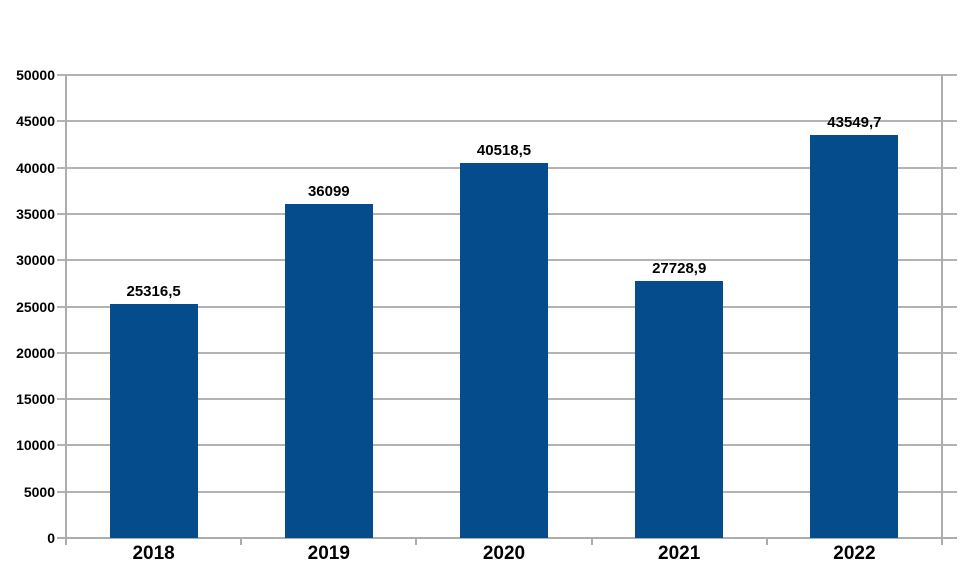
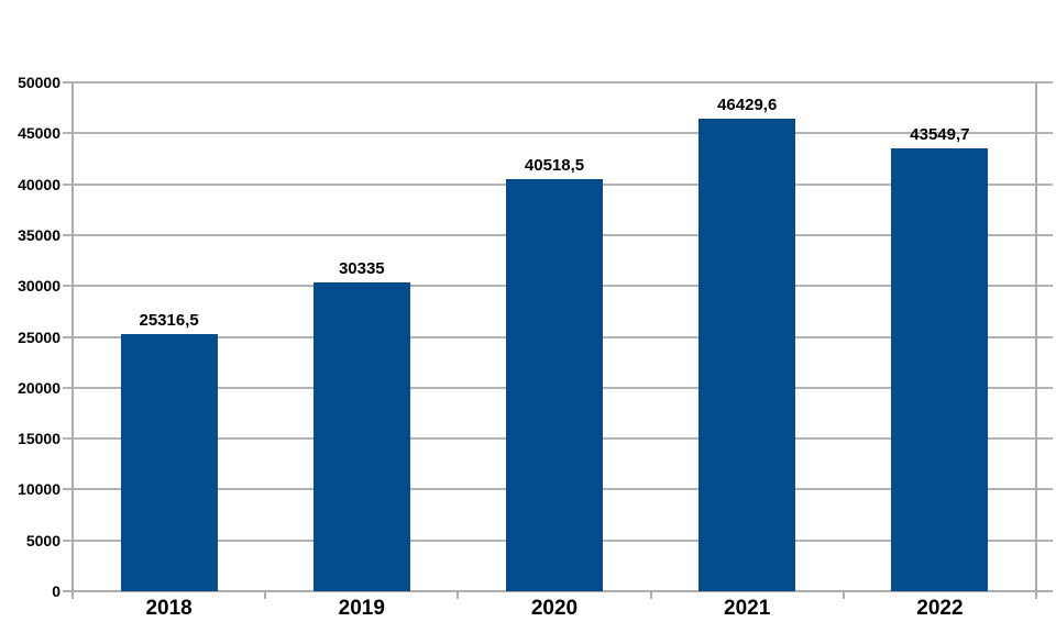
2019: 36099 -> 30335
2021: 27728,9 -> 46429,6
